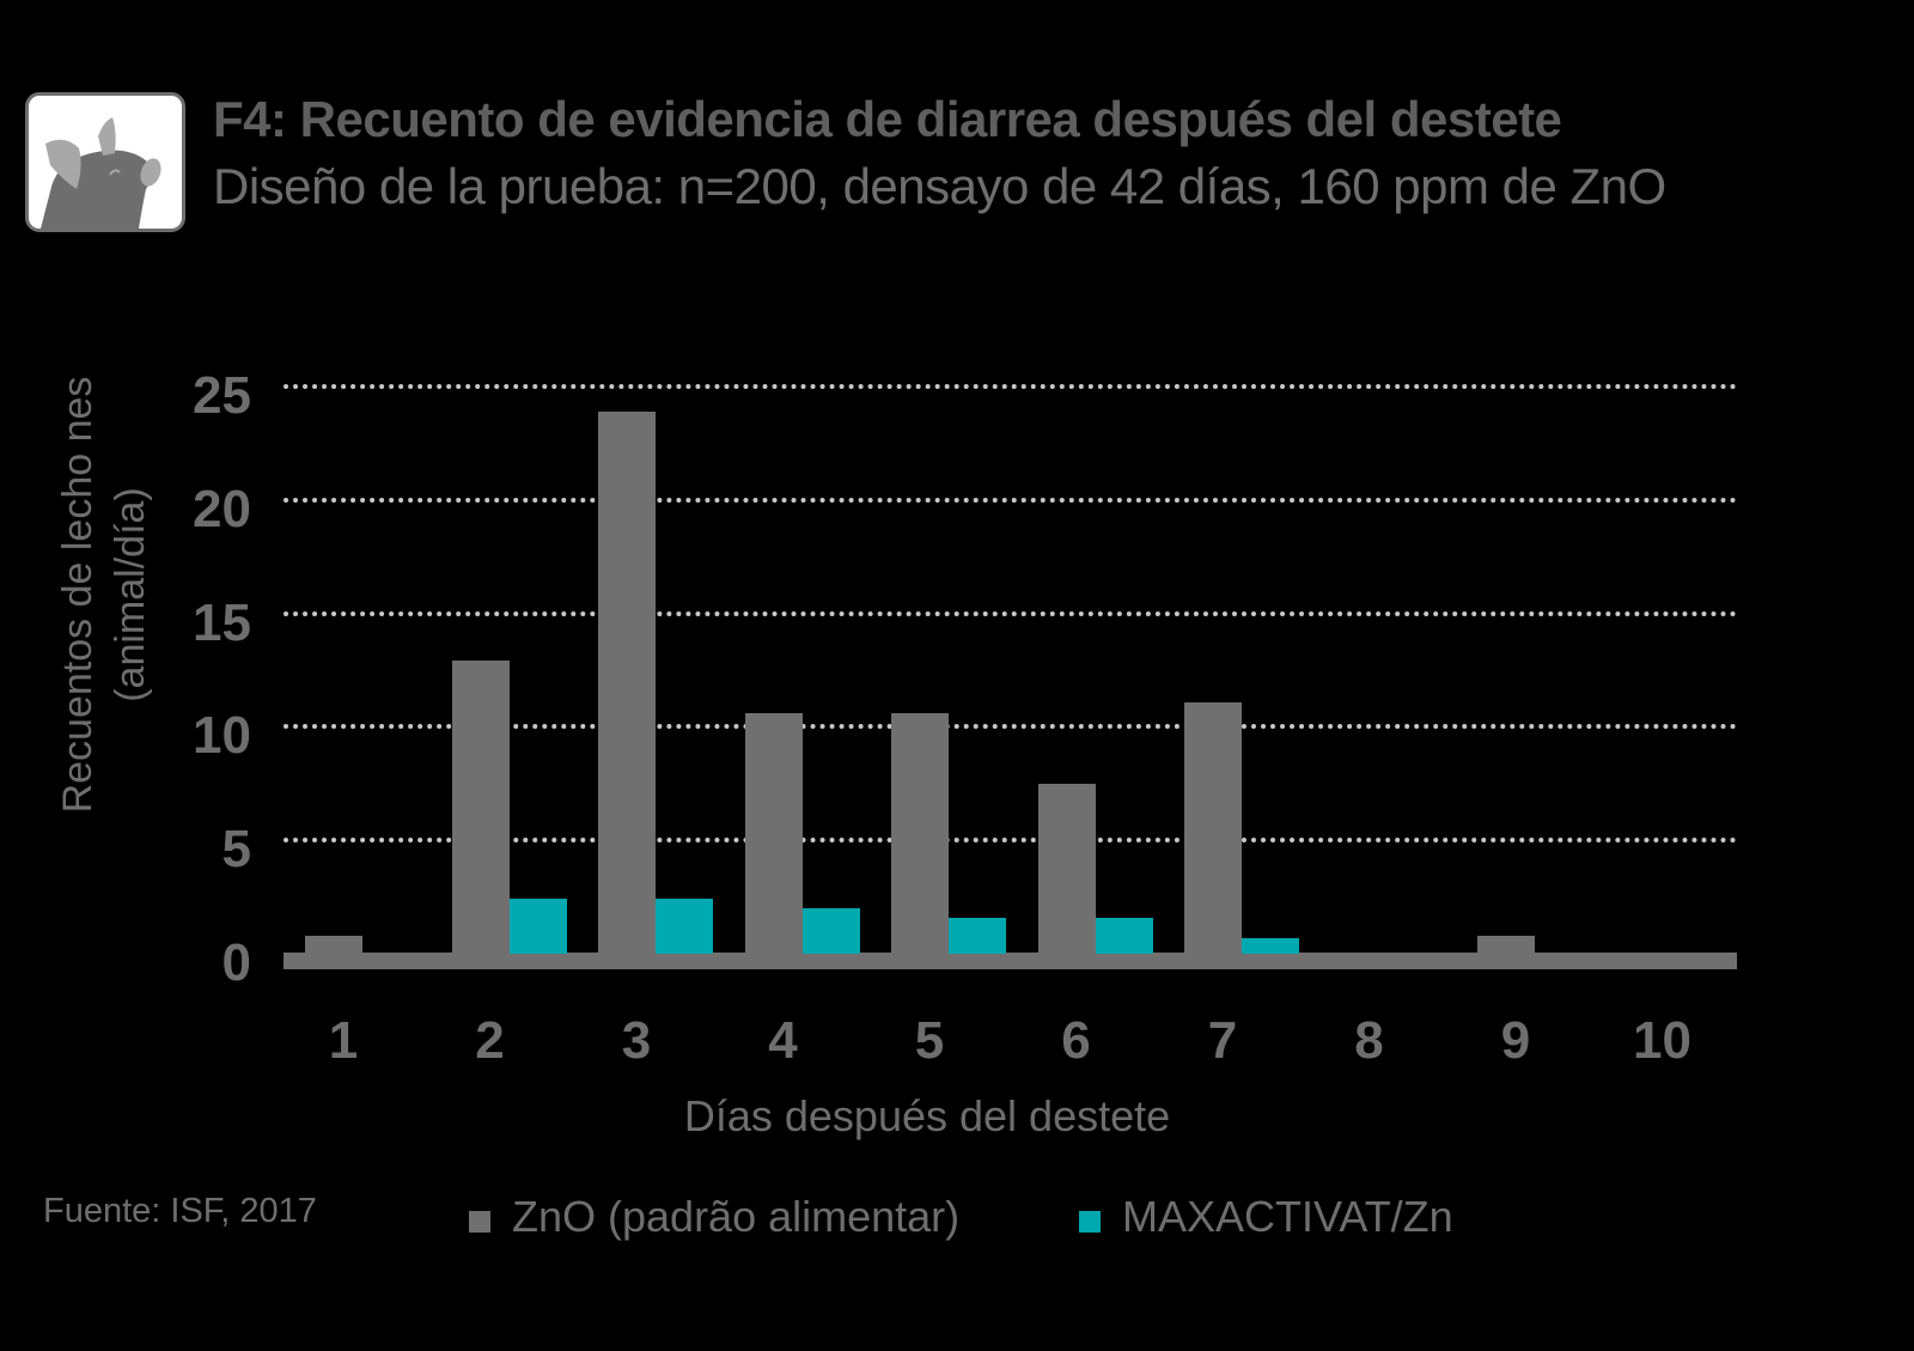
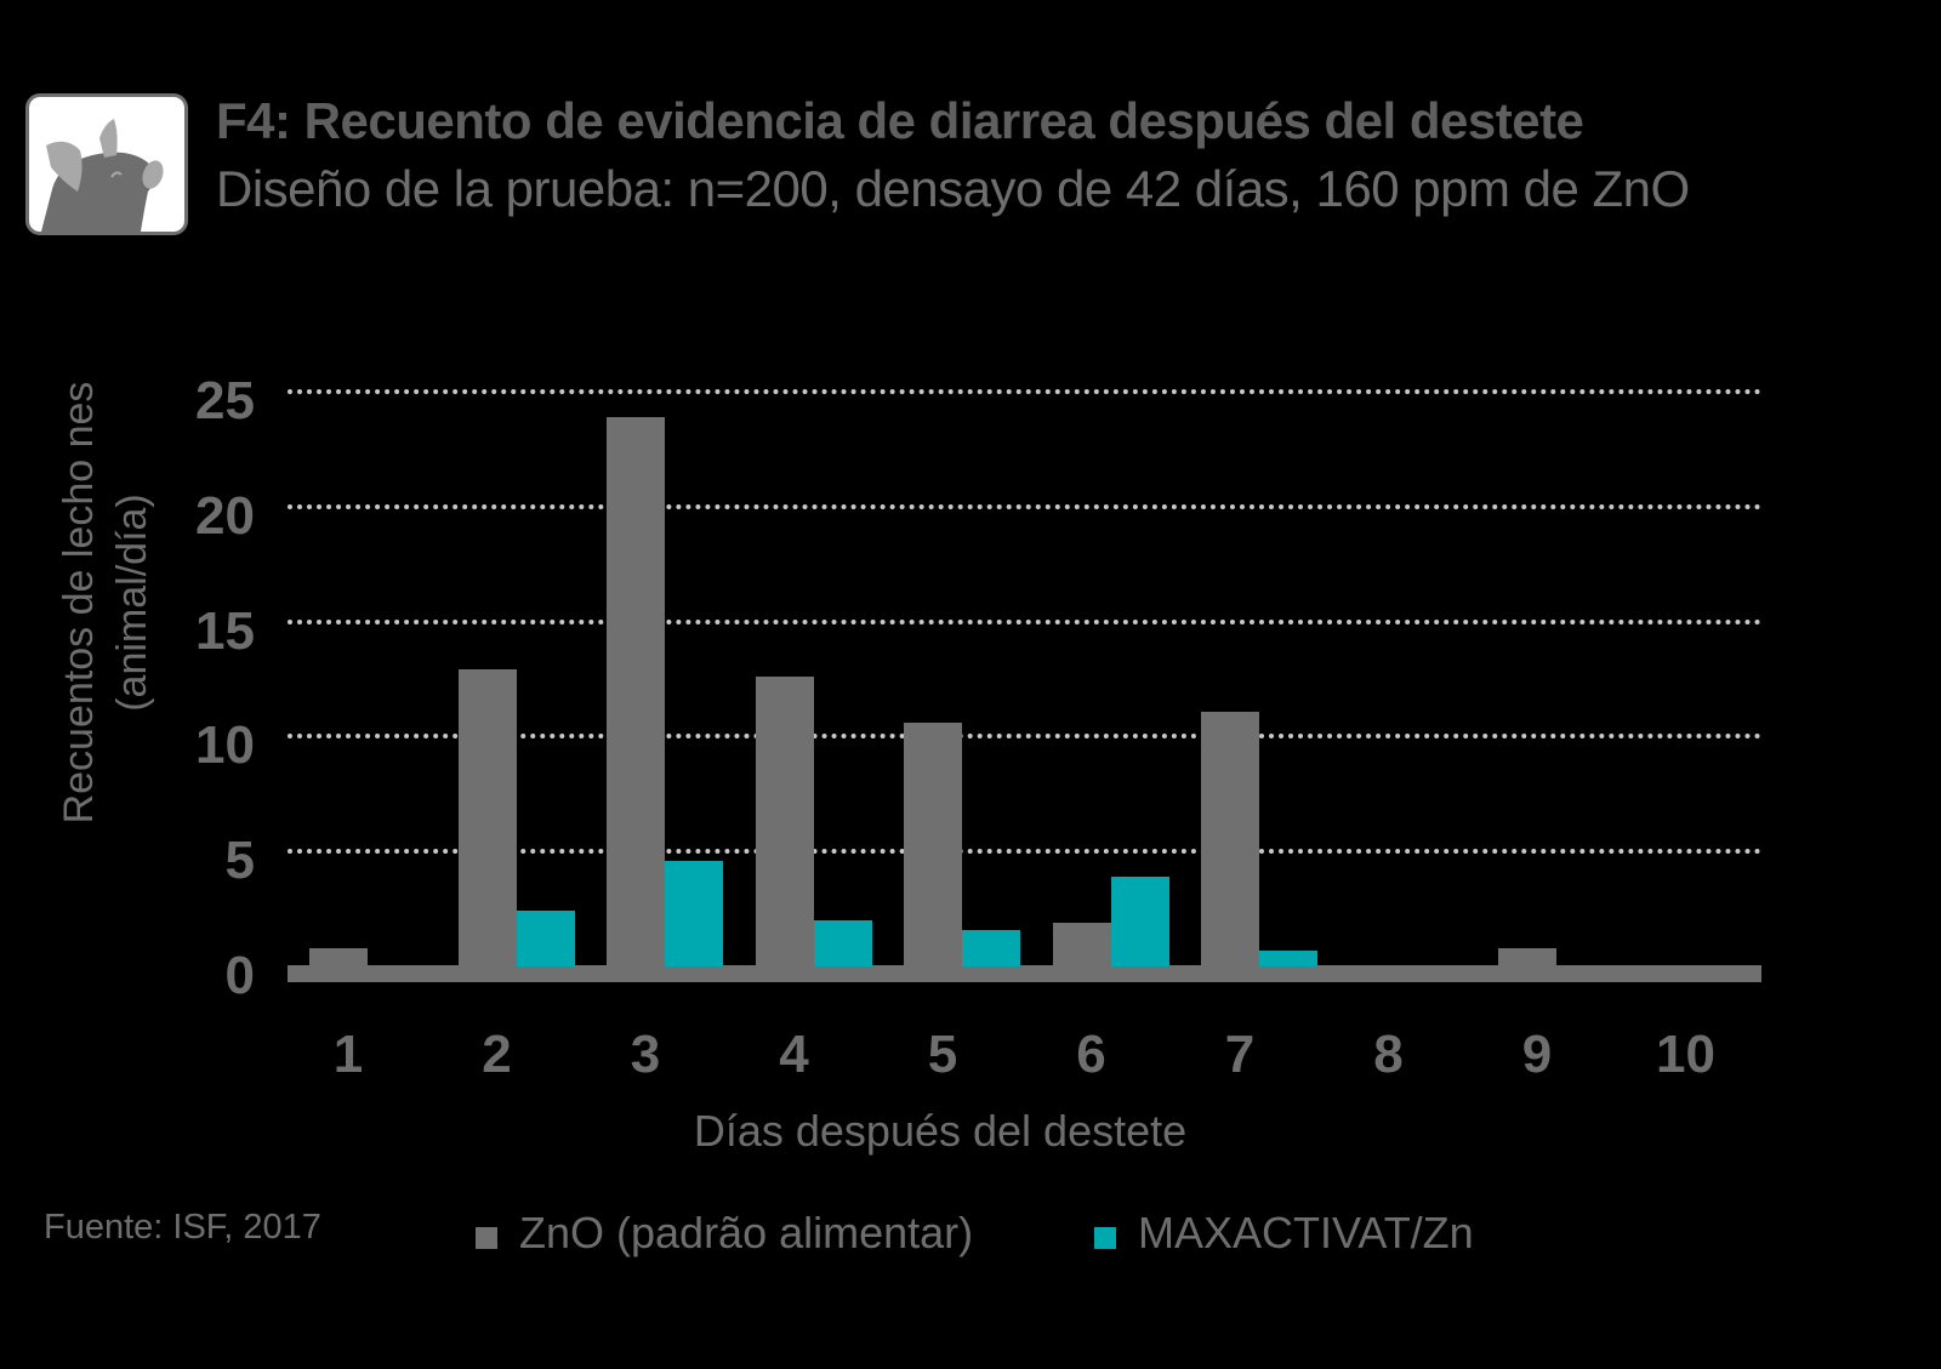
MAXACTIVAT/Zn/3: 2.4 -> 4.6
ZnO (padrão alimentar)/4: 10.6 -> 12.6
ZnO (padrão alimentar)/6: 7.5 -> 1.9
MAXACTIVAT/Zn/6: 1.6 -> 3.9
